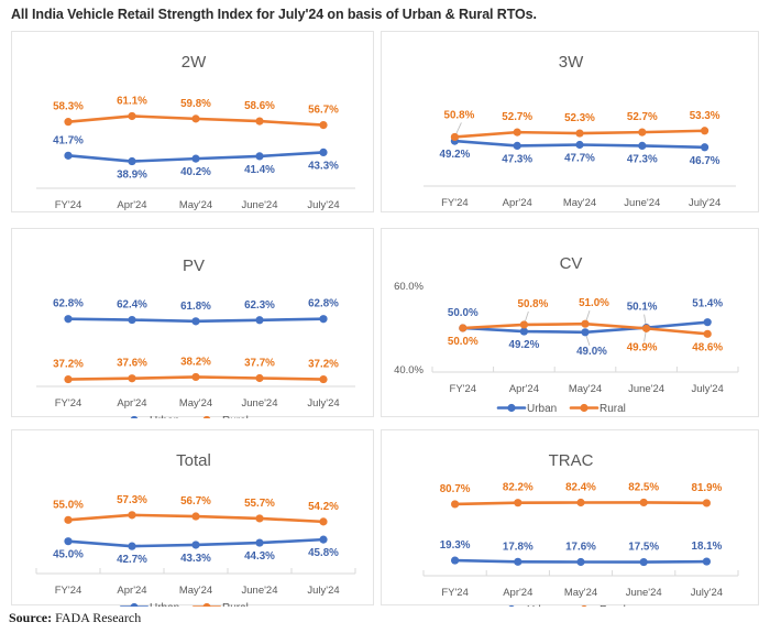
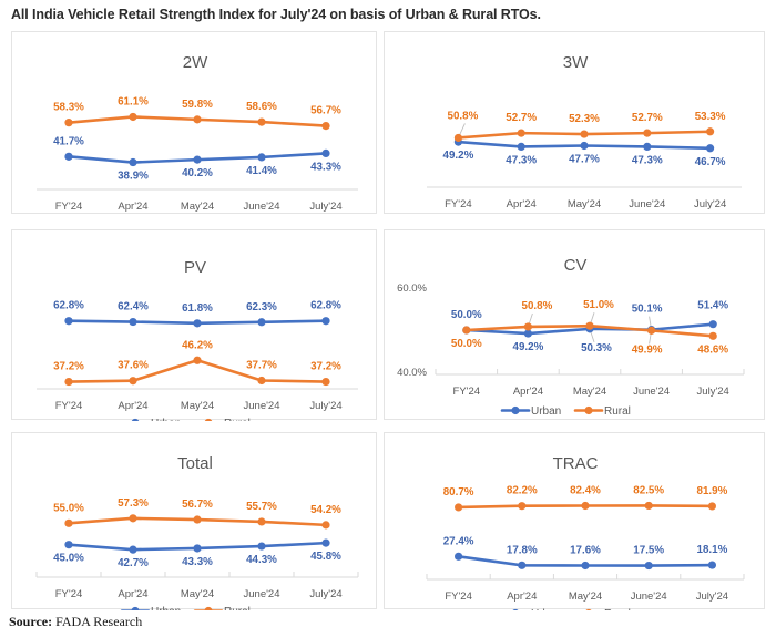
PV/Rural/May'24: 38.2% -> 46.2%
CV/Urban/May'24: 49.0% -> 50.3%
TRAC/Urban/FY'24: 19.3% -> 27.4%
